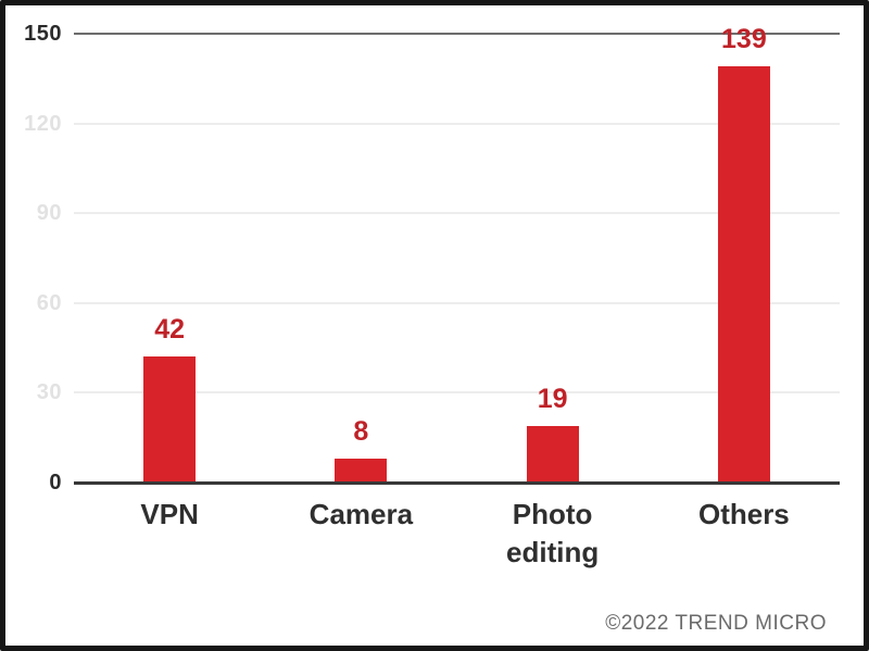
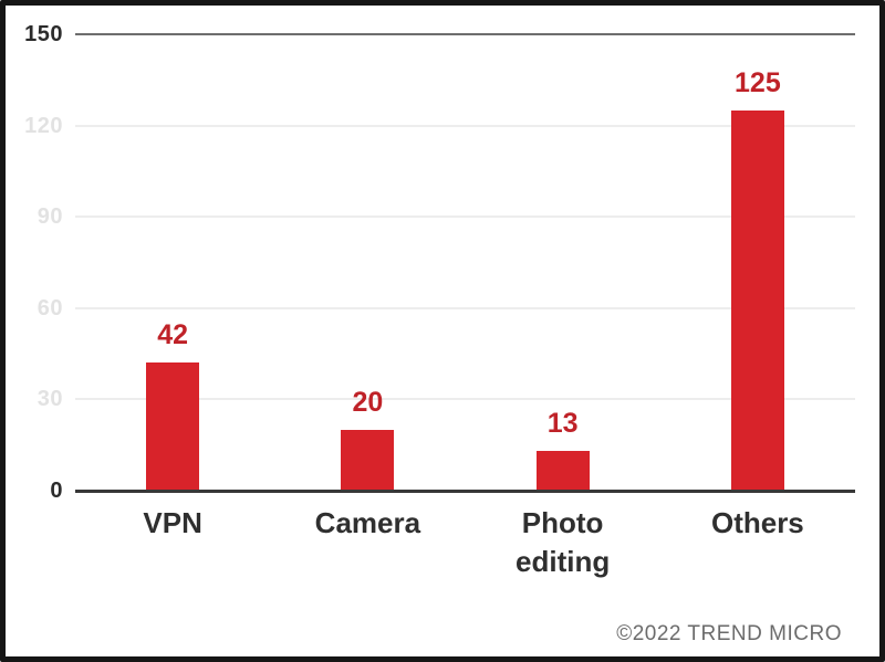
Camera: 8 -> 20
Photo editing: 19 -> 13
Others: 139 -> 125
